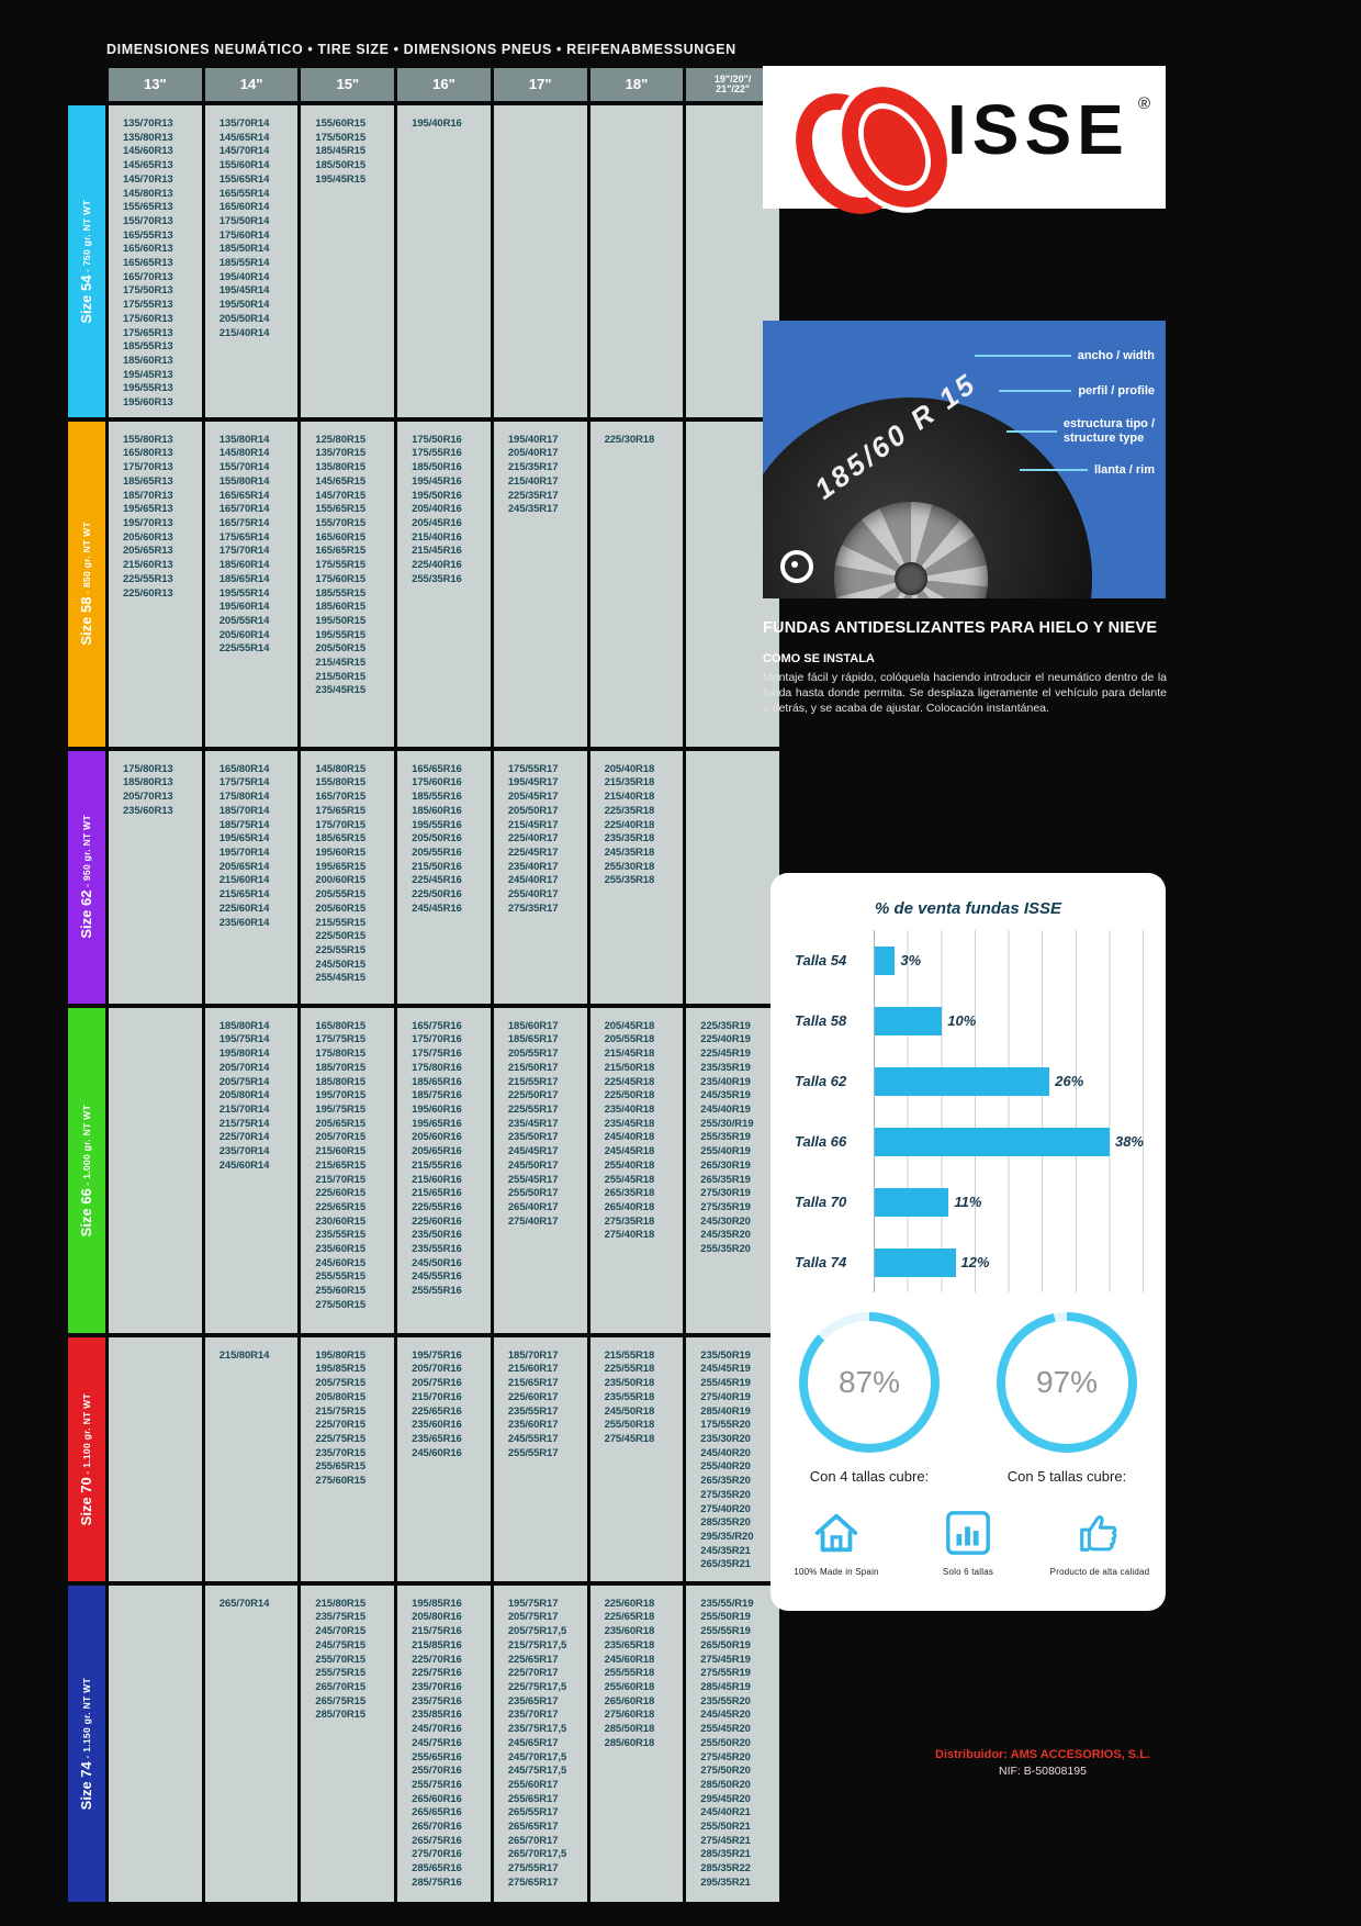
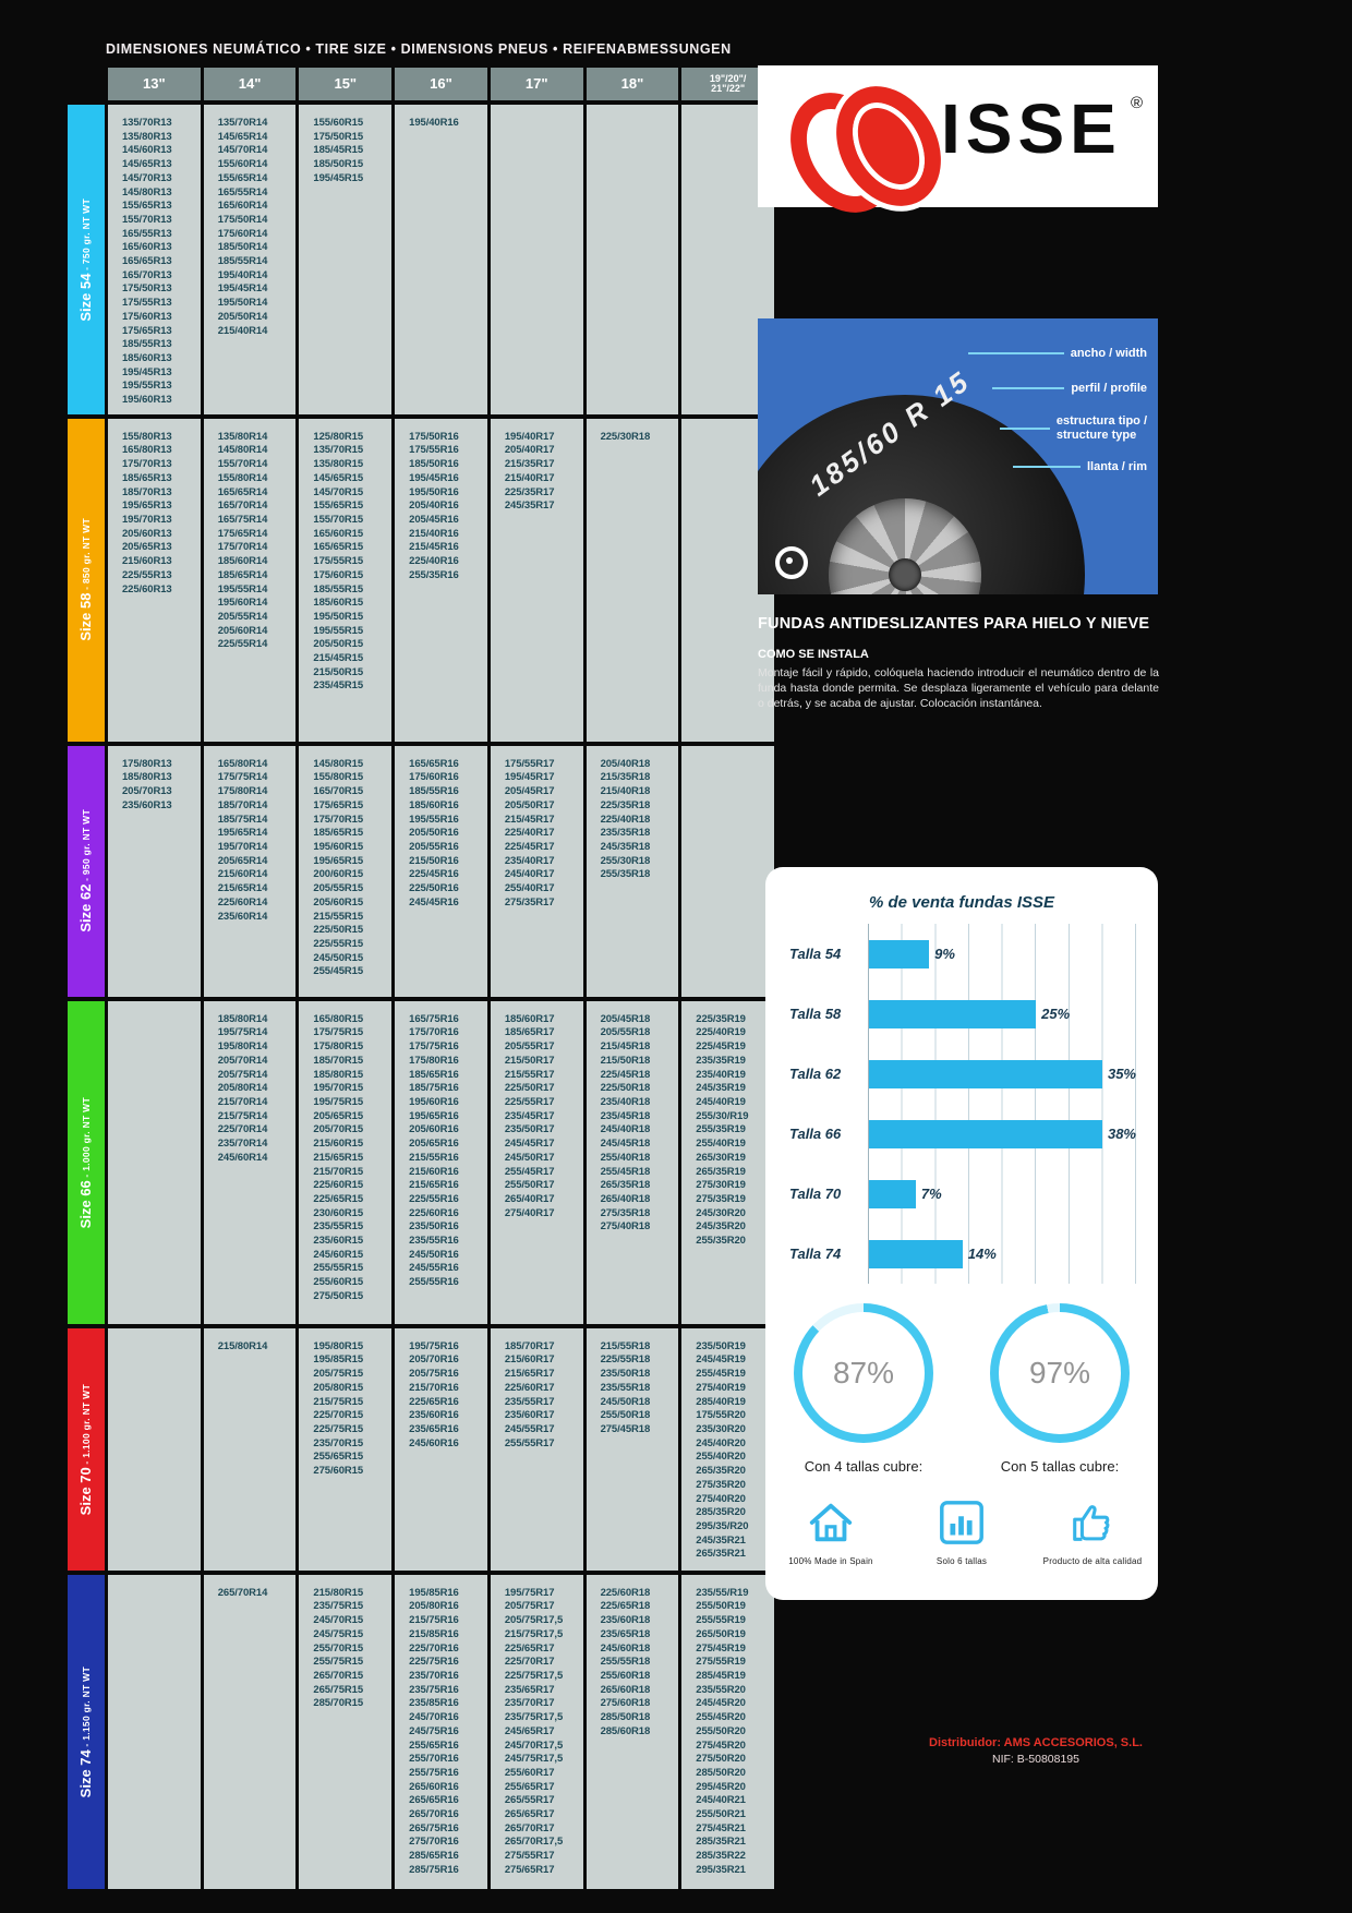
Talla 54: 3% -> 9%
Talla 58: 10% -> 25%
Talla 62: 26% -> 35%
Talla 70: 11% -> 7%
Talla 74: 12% -> 14%
